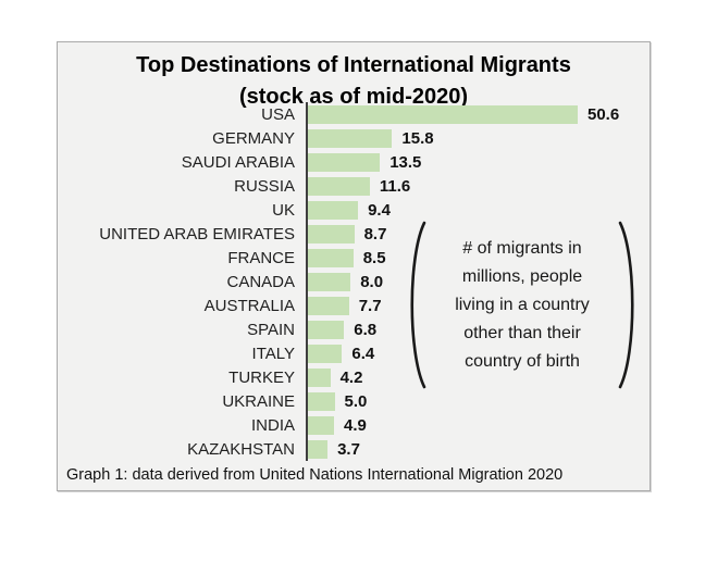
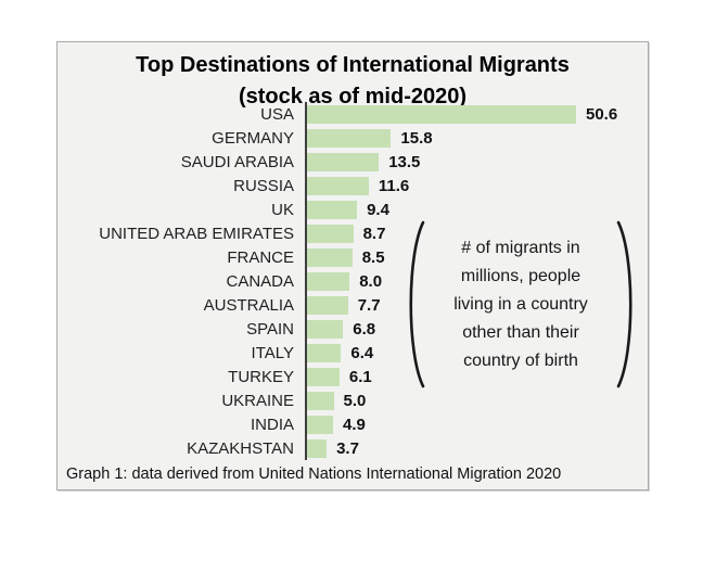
TURKEY: 4.2 -> 6.1
